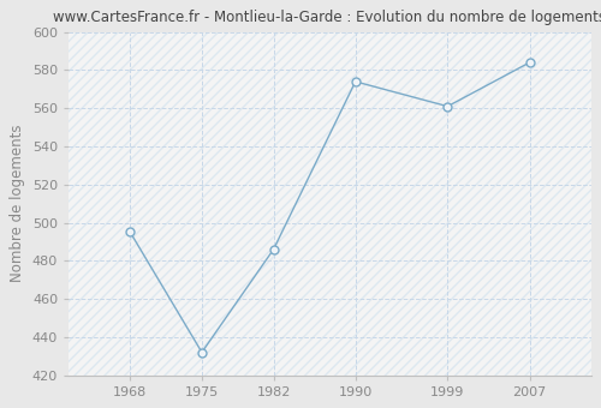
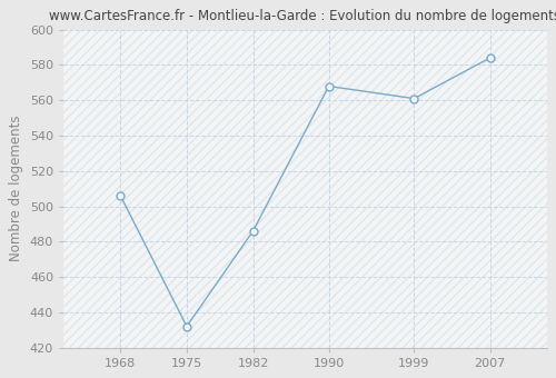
1968: 495 -> 506
1990: 574 -> 568
